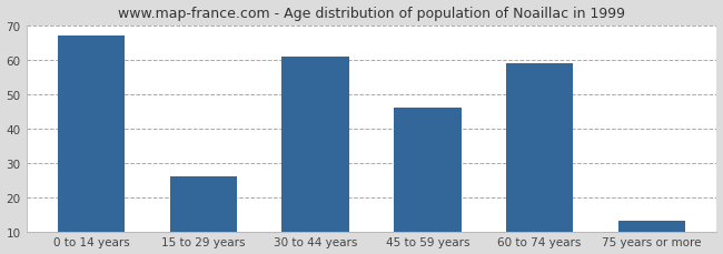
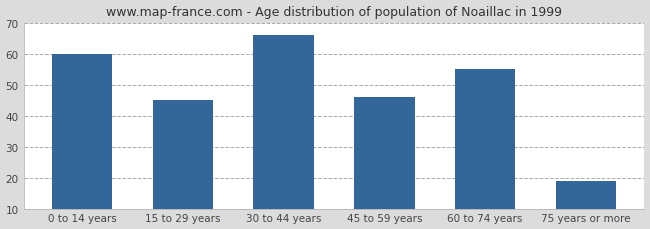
0 to 14 years: 67 -> 60
15 to 29 years: 26 -> 45
30 to 44 years: 61 -> 66
60 to 74 years: 59 -> 55
75 years or more: 13 -> 19
